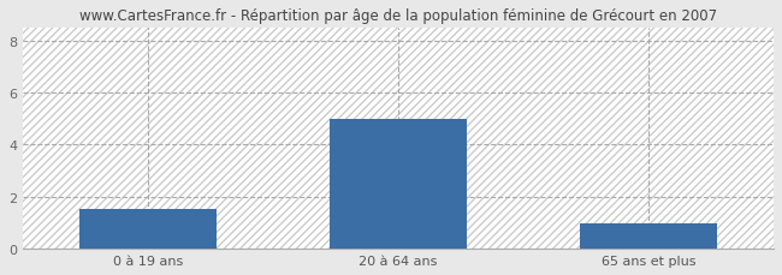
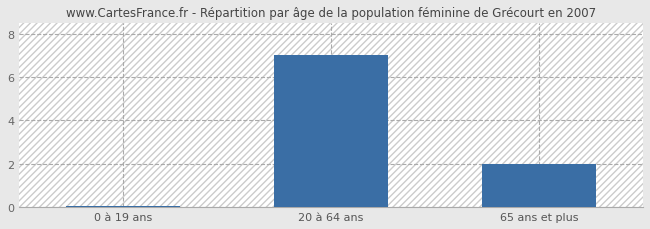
0 à 19 ans: 1.55 -> 0.07
20 à 64 ans: 5.00 -> 7.00
65 ans et plus: 1.00 -> 2.00
